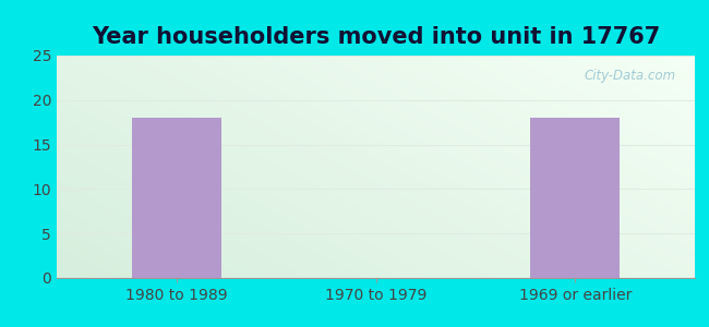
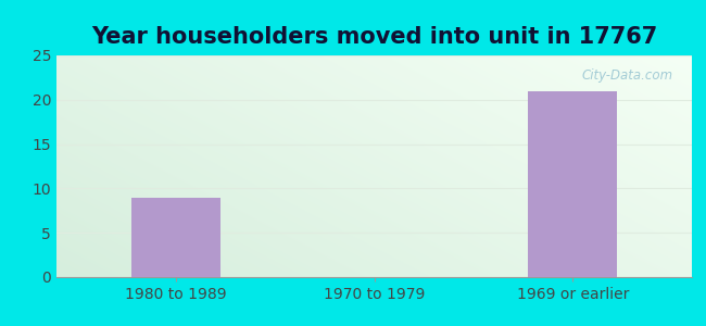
1980 to 1989: 18 -> 9
1969 or earlier: 18 -> 21
